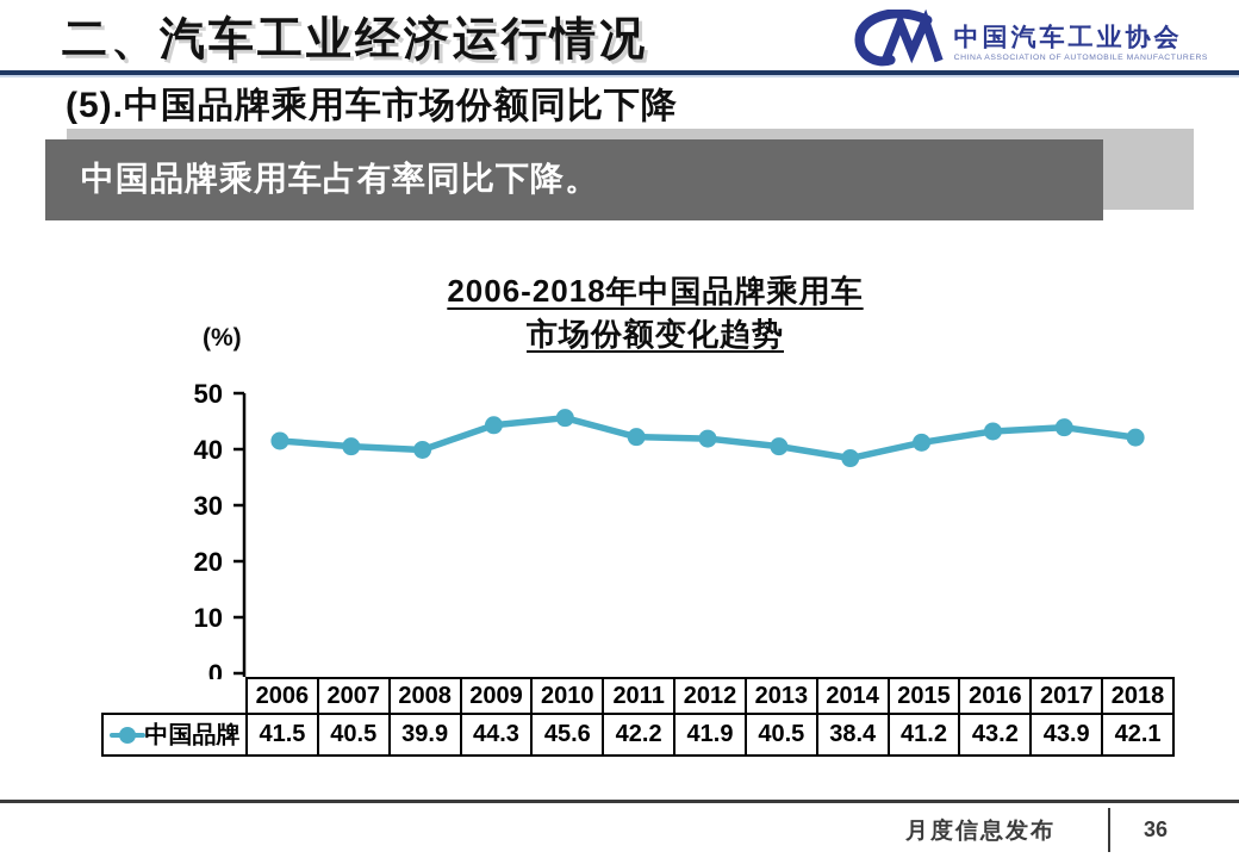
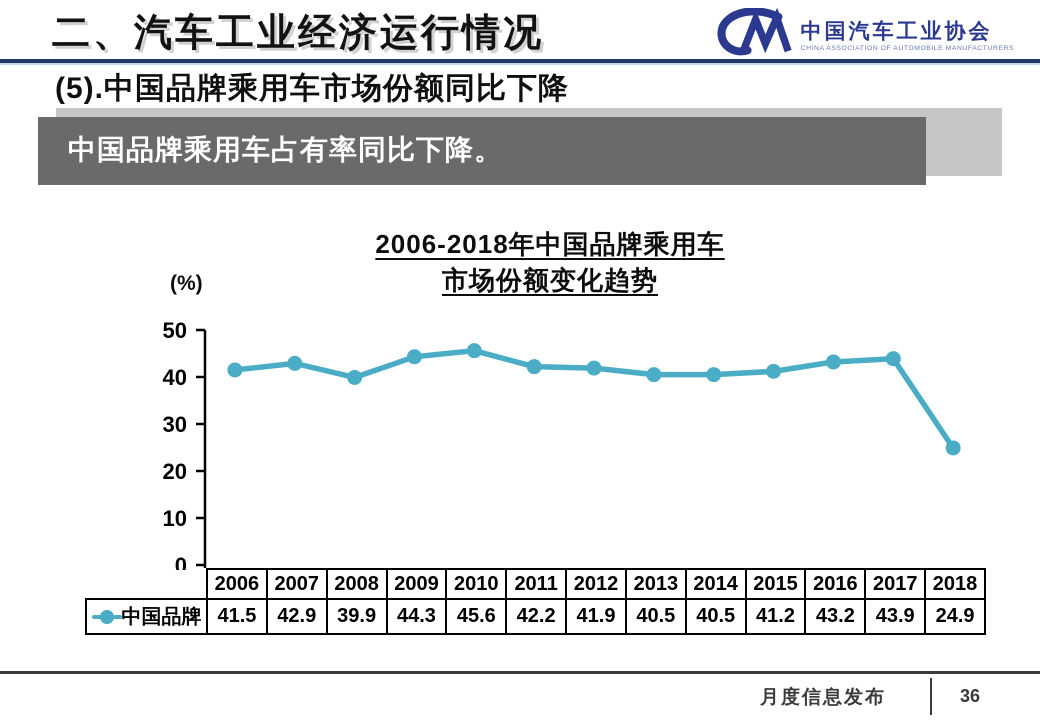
2007: 40.5 -> 42.9
2014: 38.4 -> 40.5
2018: 42.1 -> 24.9
